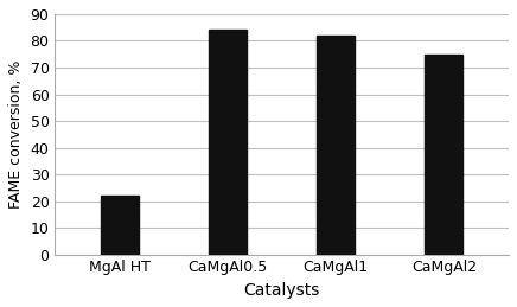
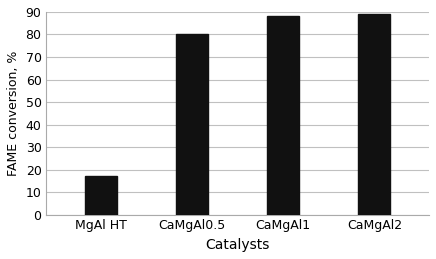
MgAl HT: 22 -> 17
CaMgAl0.5: 84 -> 80
CaMgAl1: 82 -> 88
CaMgAl2: 75 -> 89
